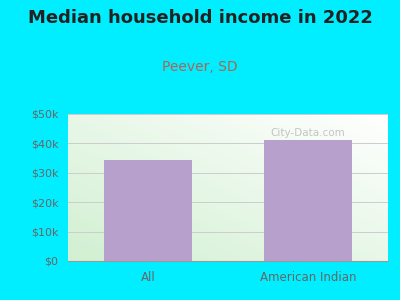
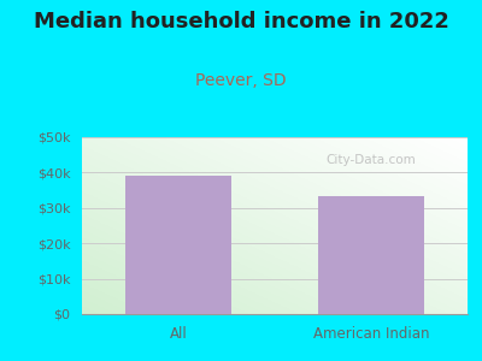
All: $34.5k -> $39.0k
American Indian: $41.0k -> $33.5k
